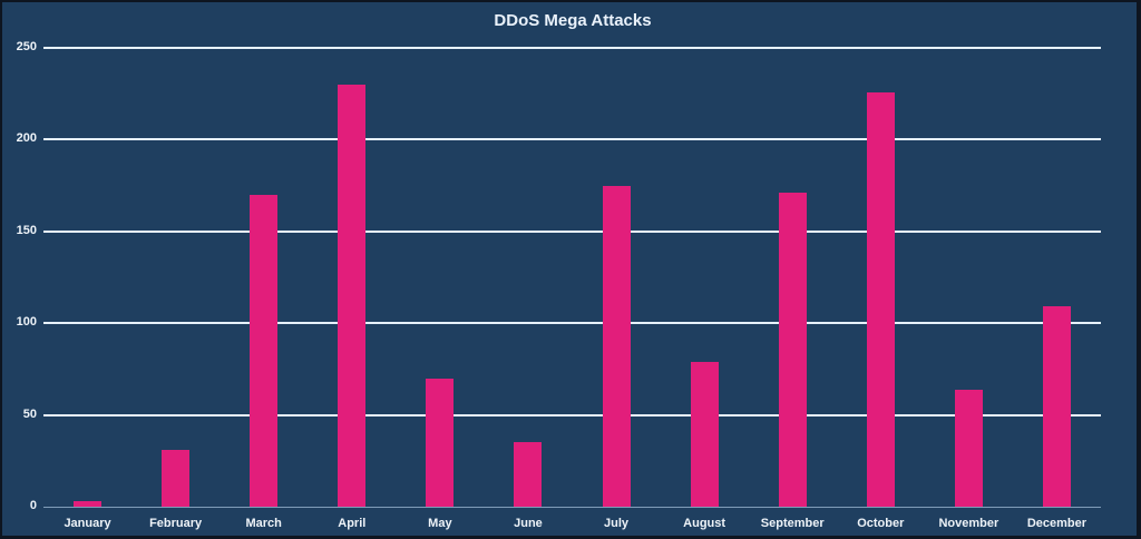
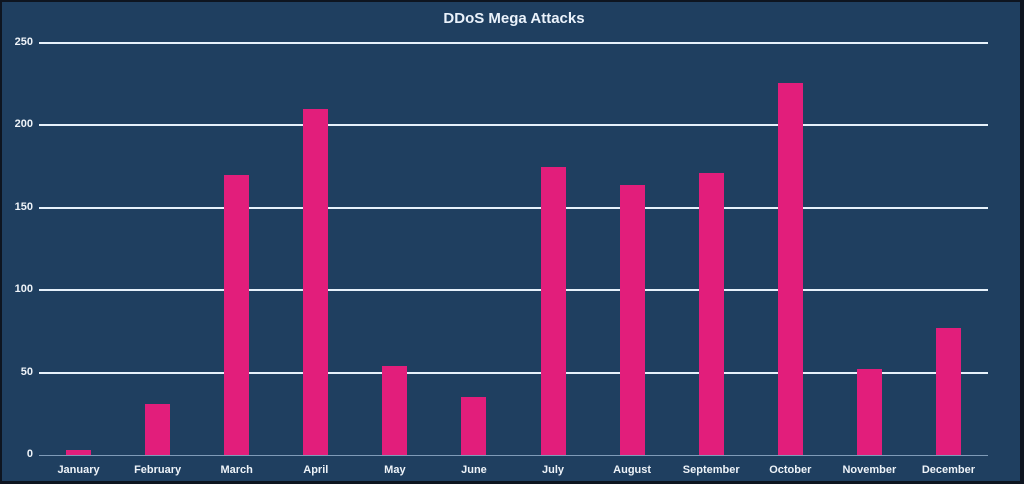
April: 230 -> 210
May: 70 -> 54
August: 79 -> 164
November: 64 -> 52
December: 109 -> 77
